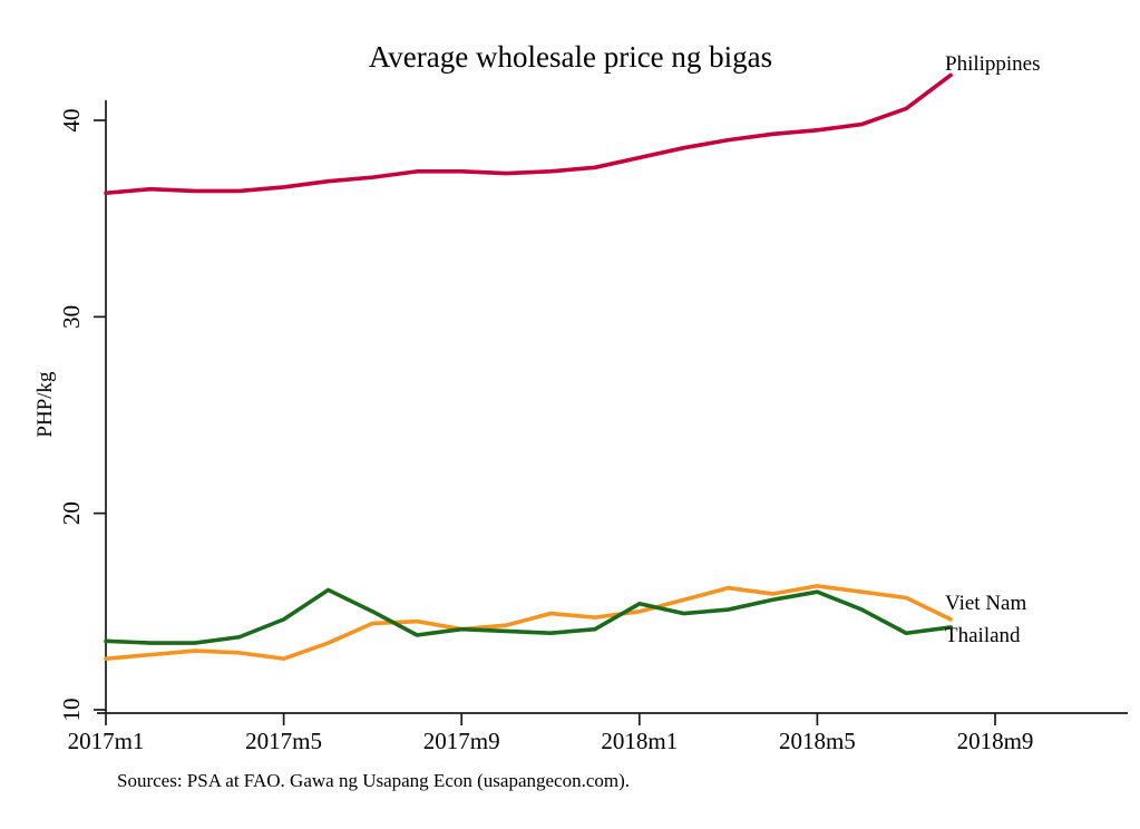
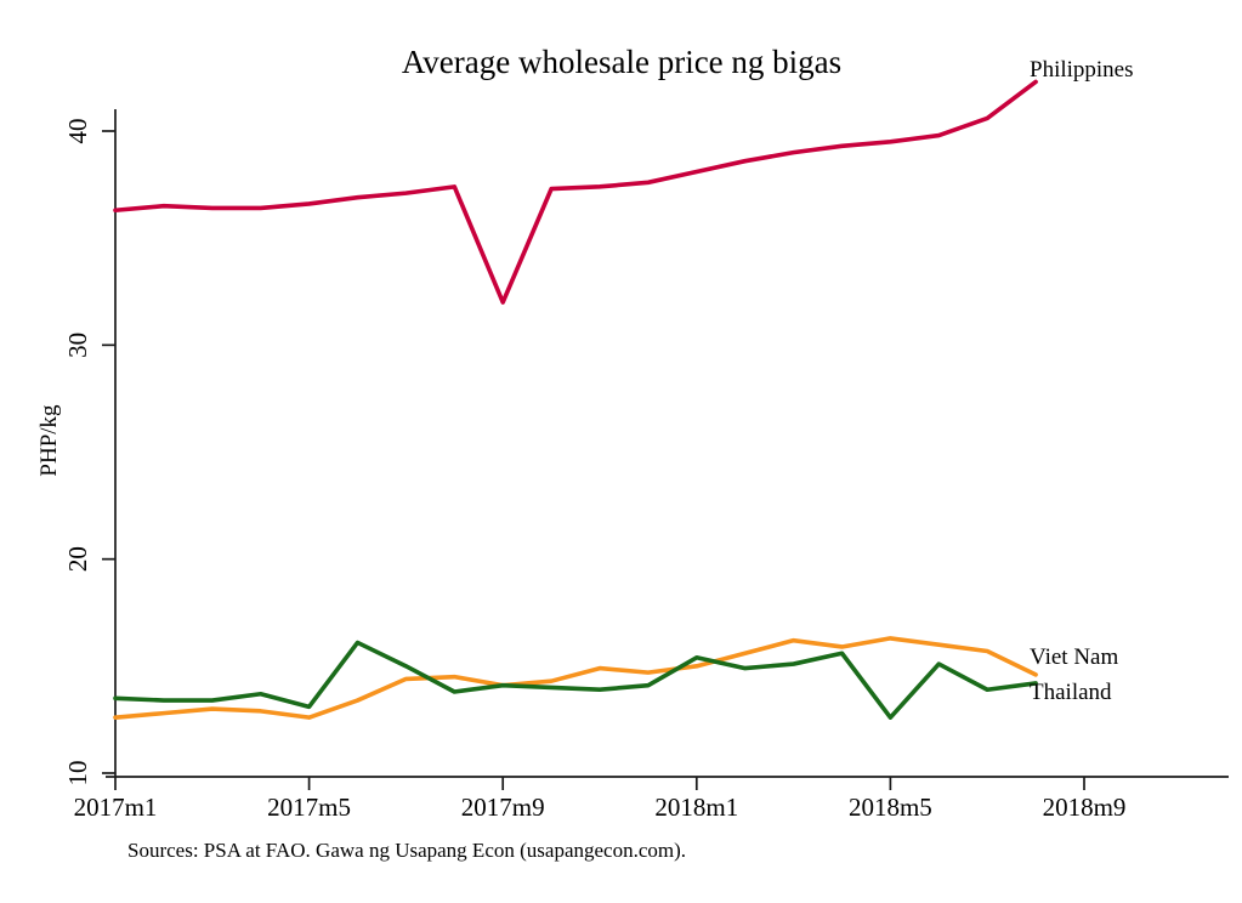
Thailand/2017m5: 14.6 -> 13.1
Philippines/2017m9: 37.4 -> 32.0
Thailand/2018m5: 16.0 -> 12.6
